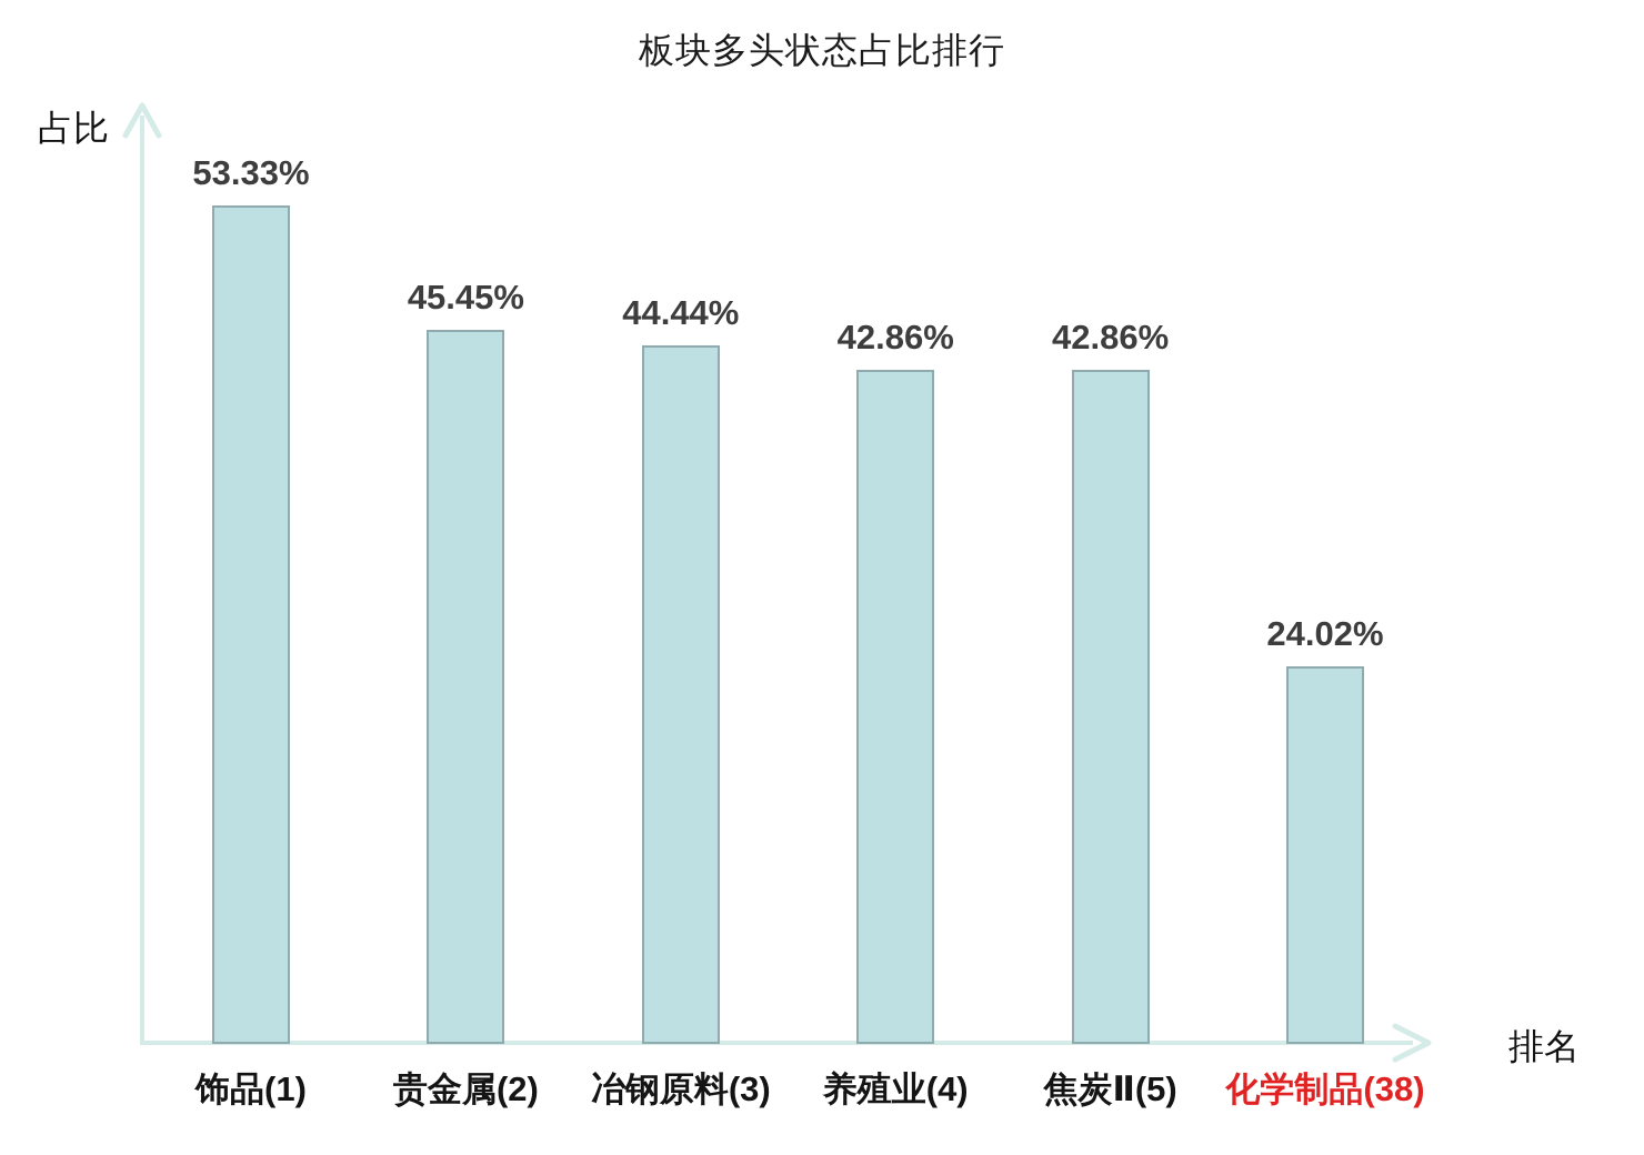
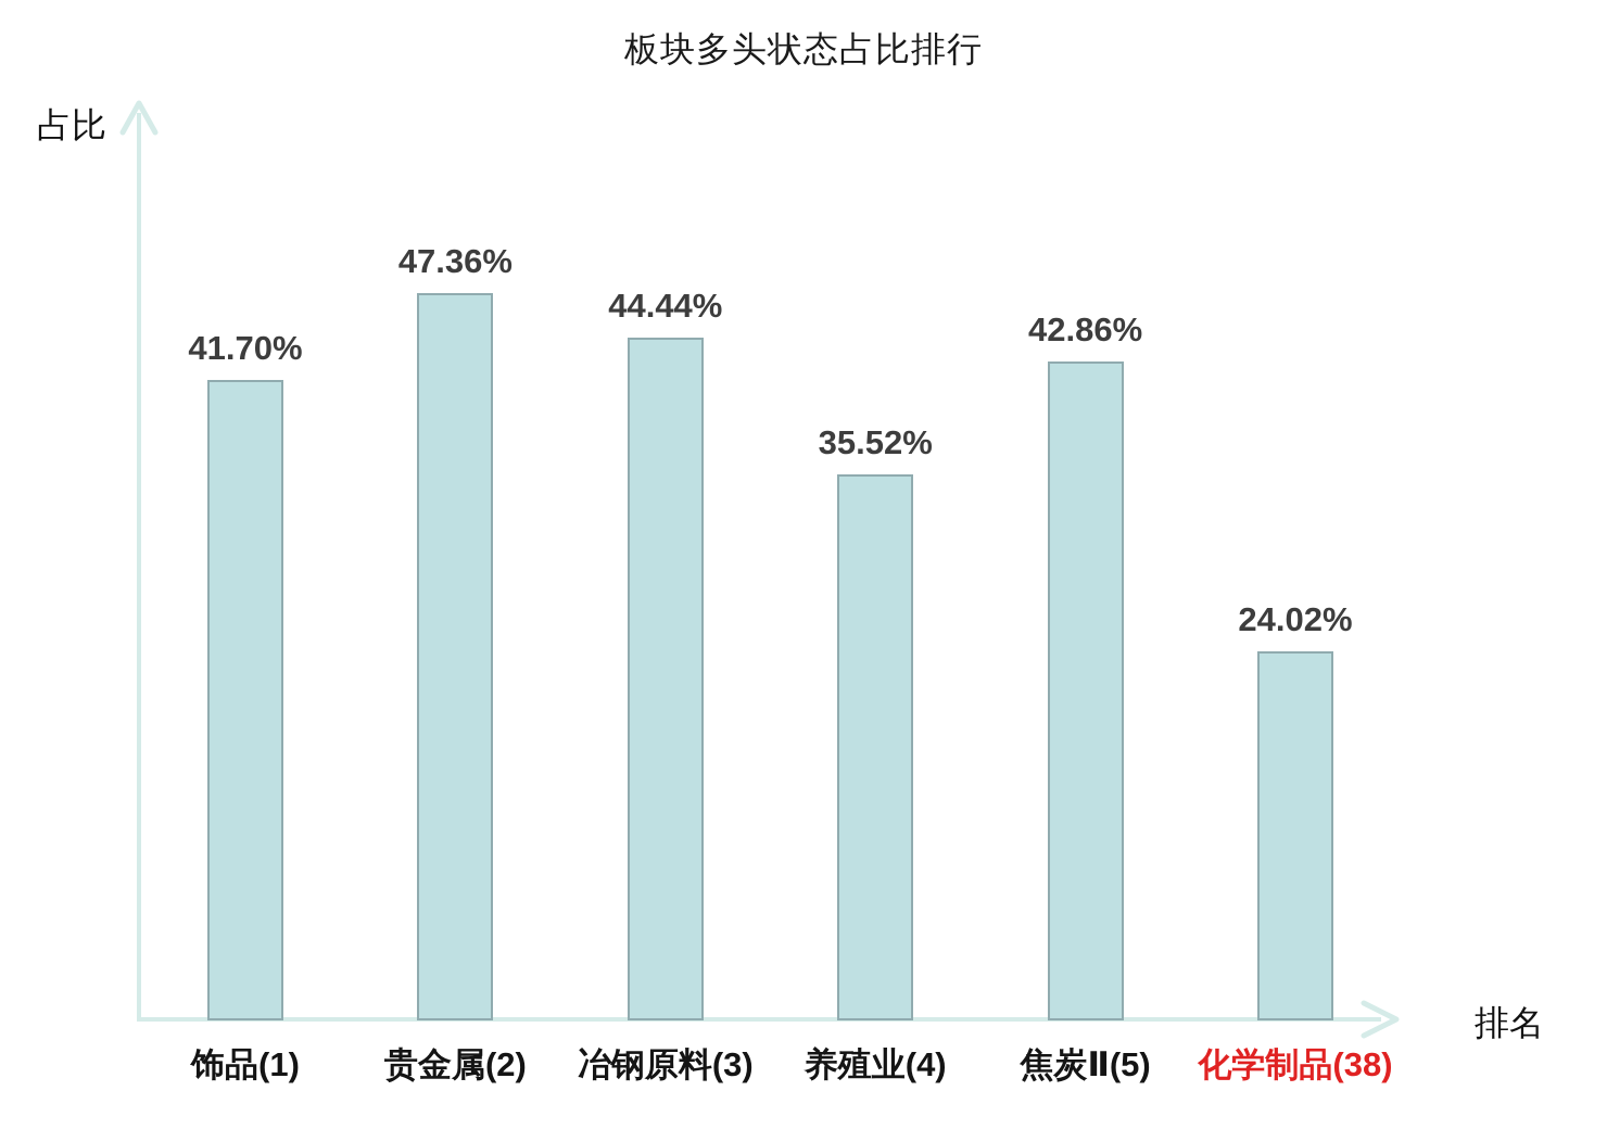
饰品(1): 53.33% -> 41.70%
贵金属(2): 45.45% -> 47.36%
养殖业(4): 42.86% -> 35.52%
